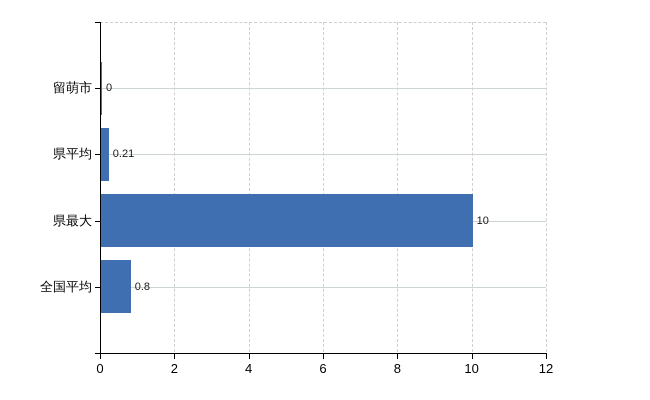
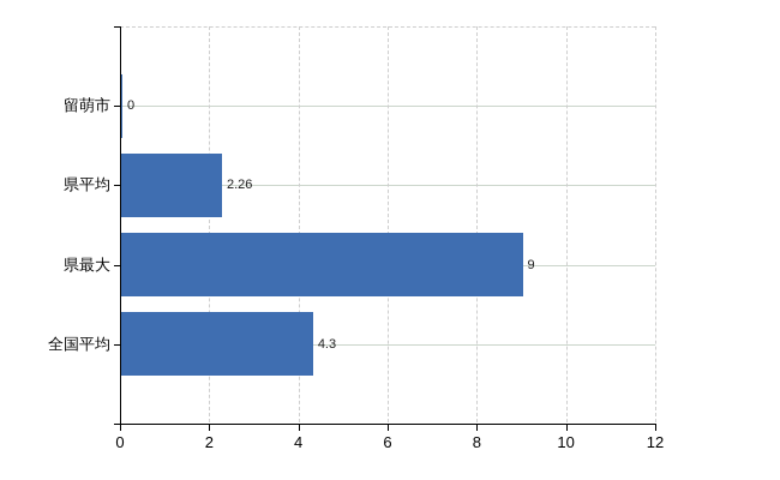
県平均: 0.21 -> 2.26
県最大: 10 -> 9
全国平均: 0.8 -> 4.3
